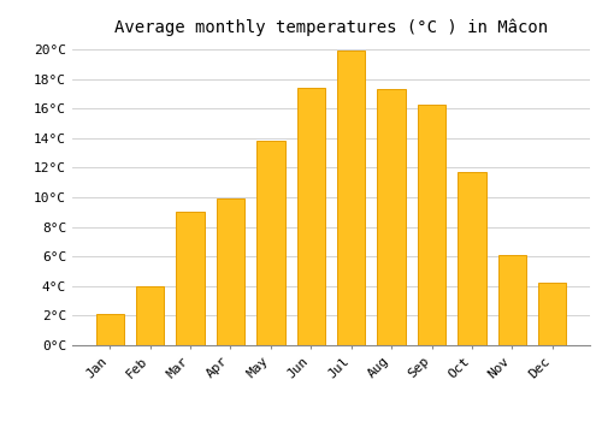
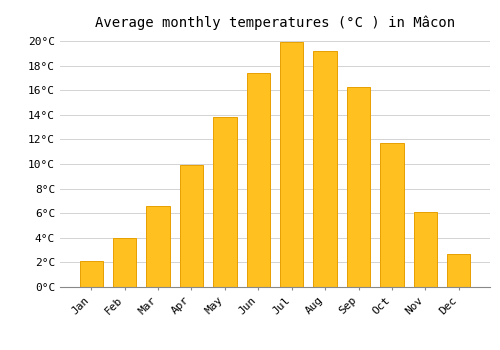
Mar: 9.0°C -> 6.6°C
Aug: 17.3°C -> 19.2°C
Dec: 4.2°C -> 2.7°C
